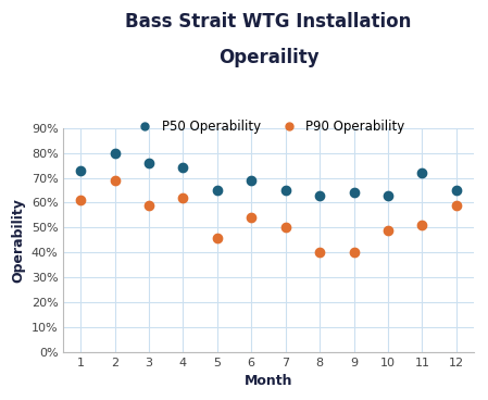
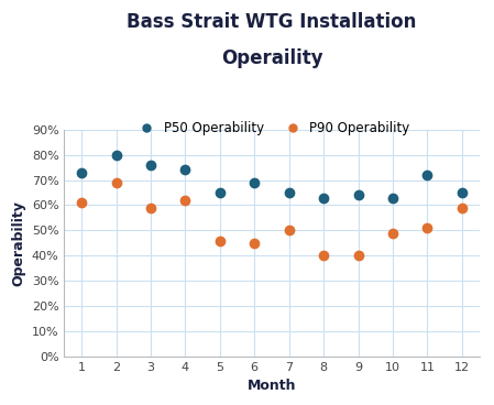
P90 Operability/6: 54% -> 45%
